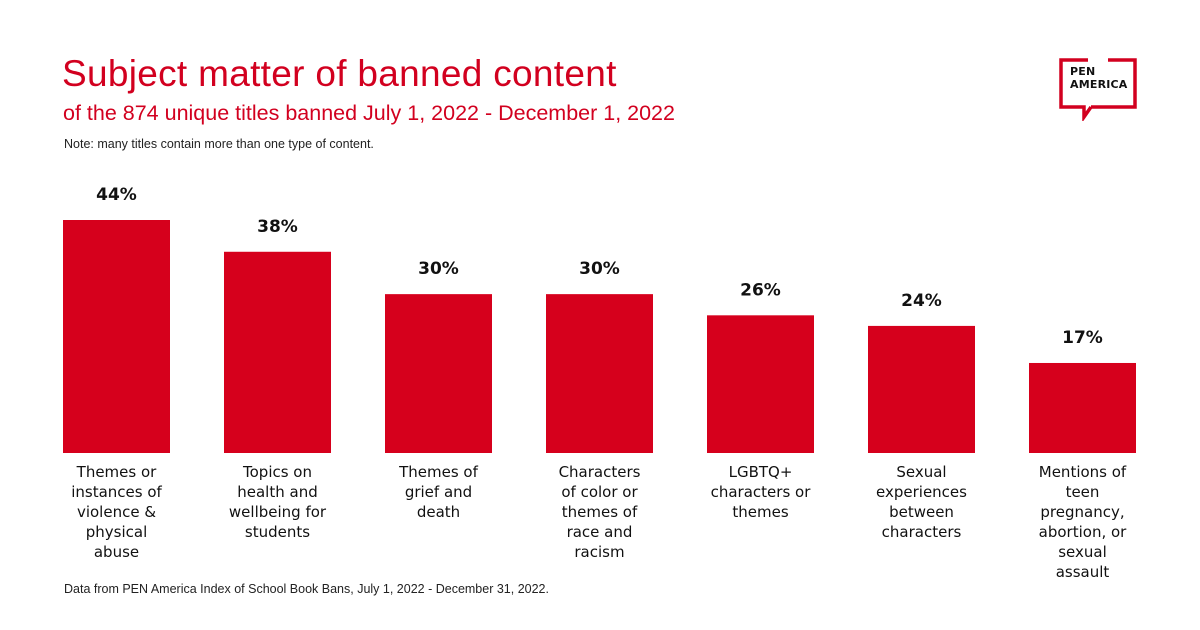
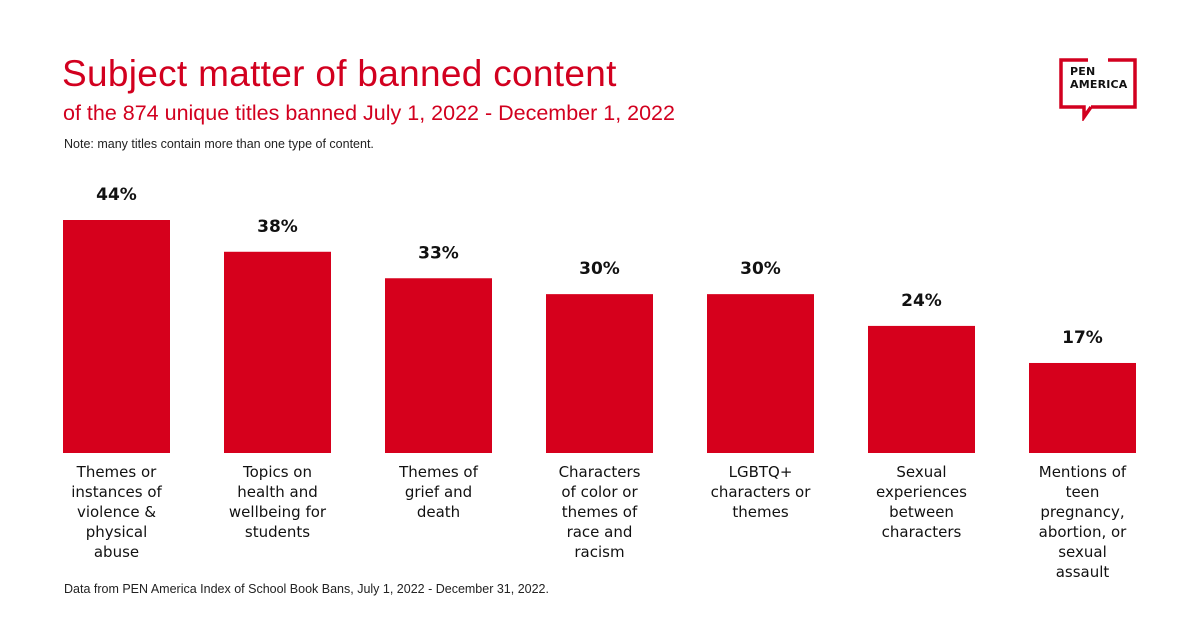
Themes of grief and death: 30% -> 33%
LGBTQ+ characters or themes: 26% -> 30%
